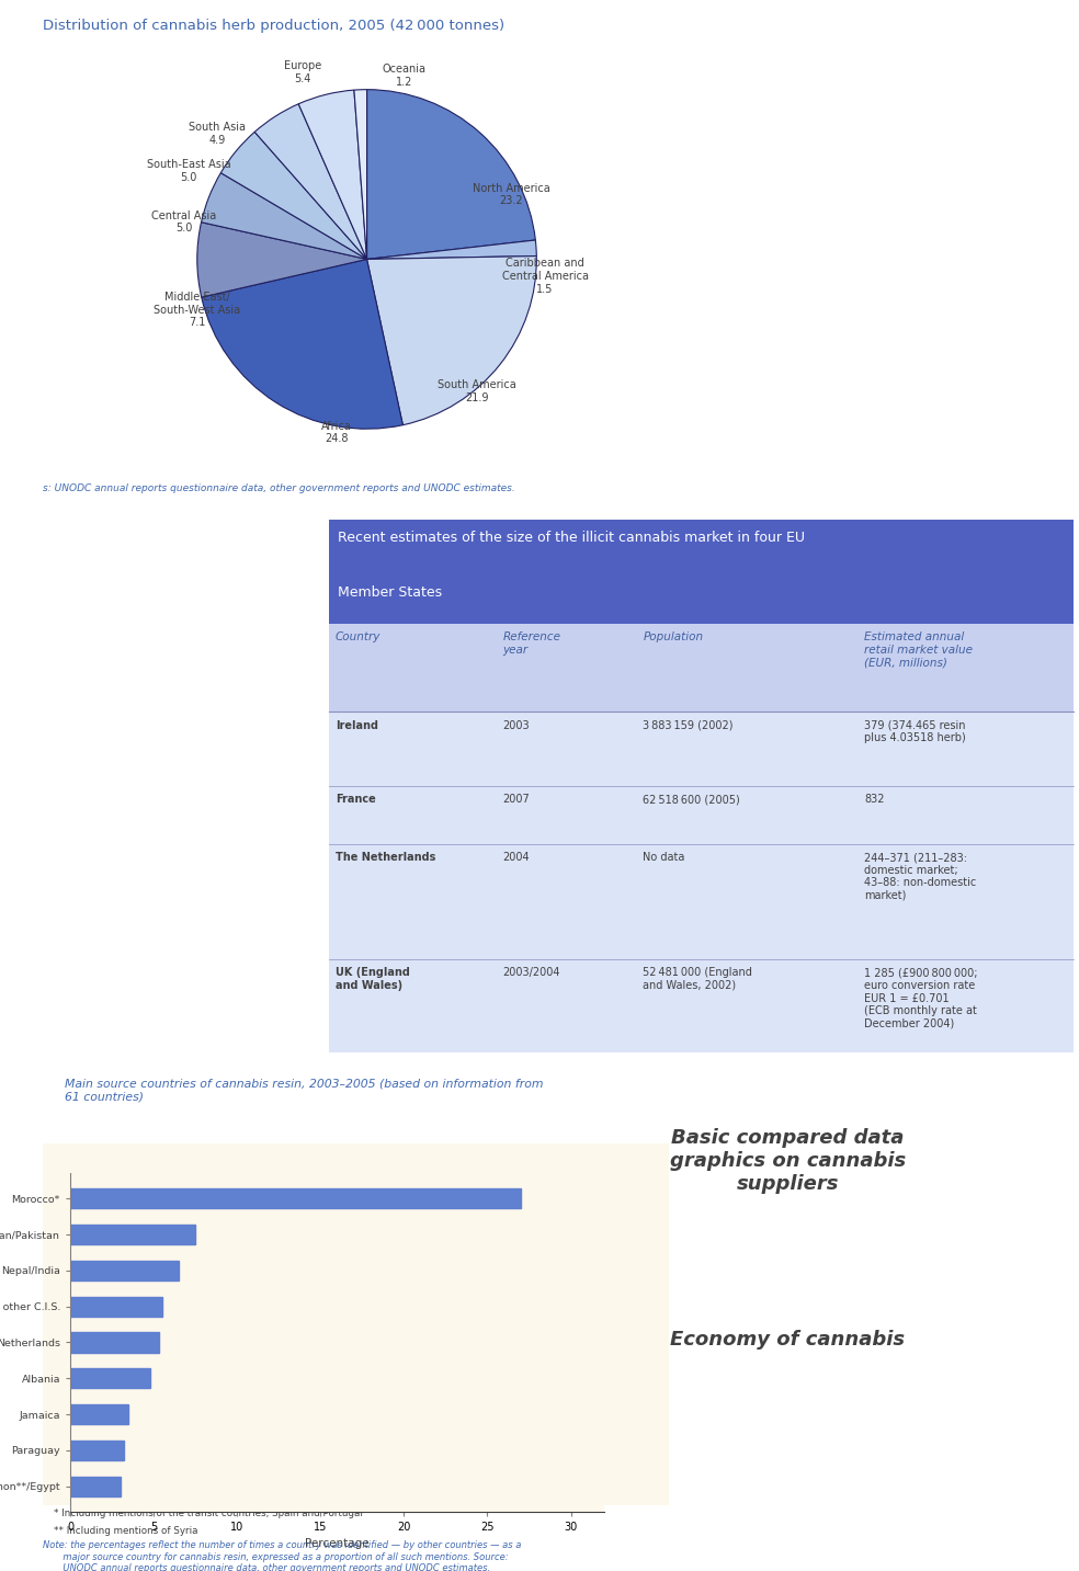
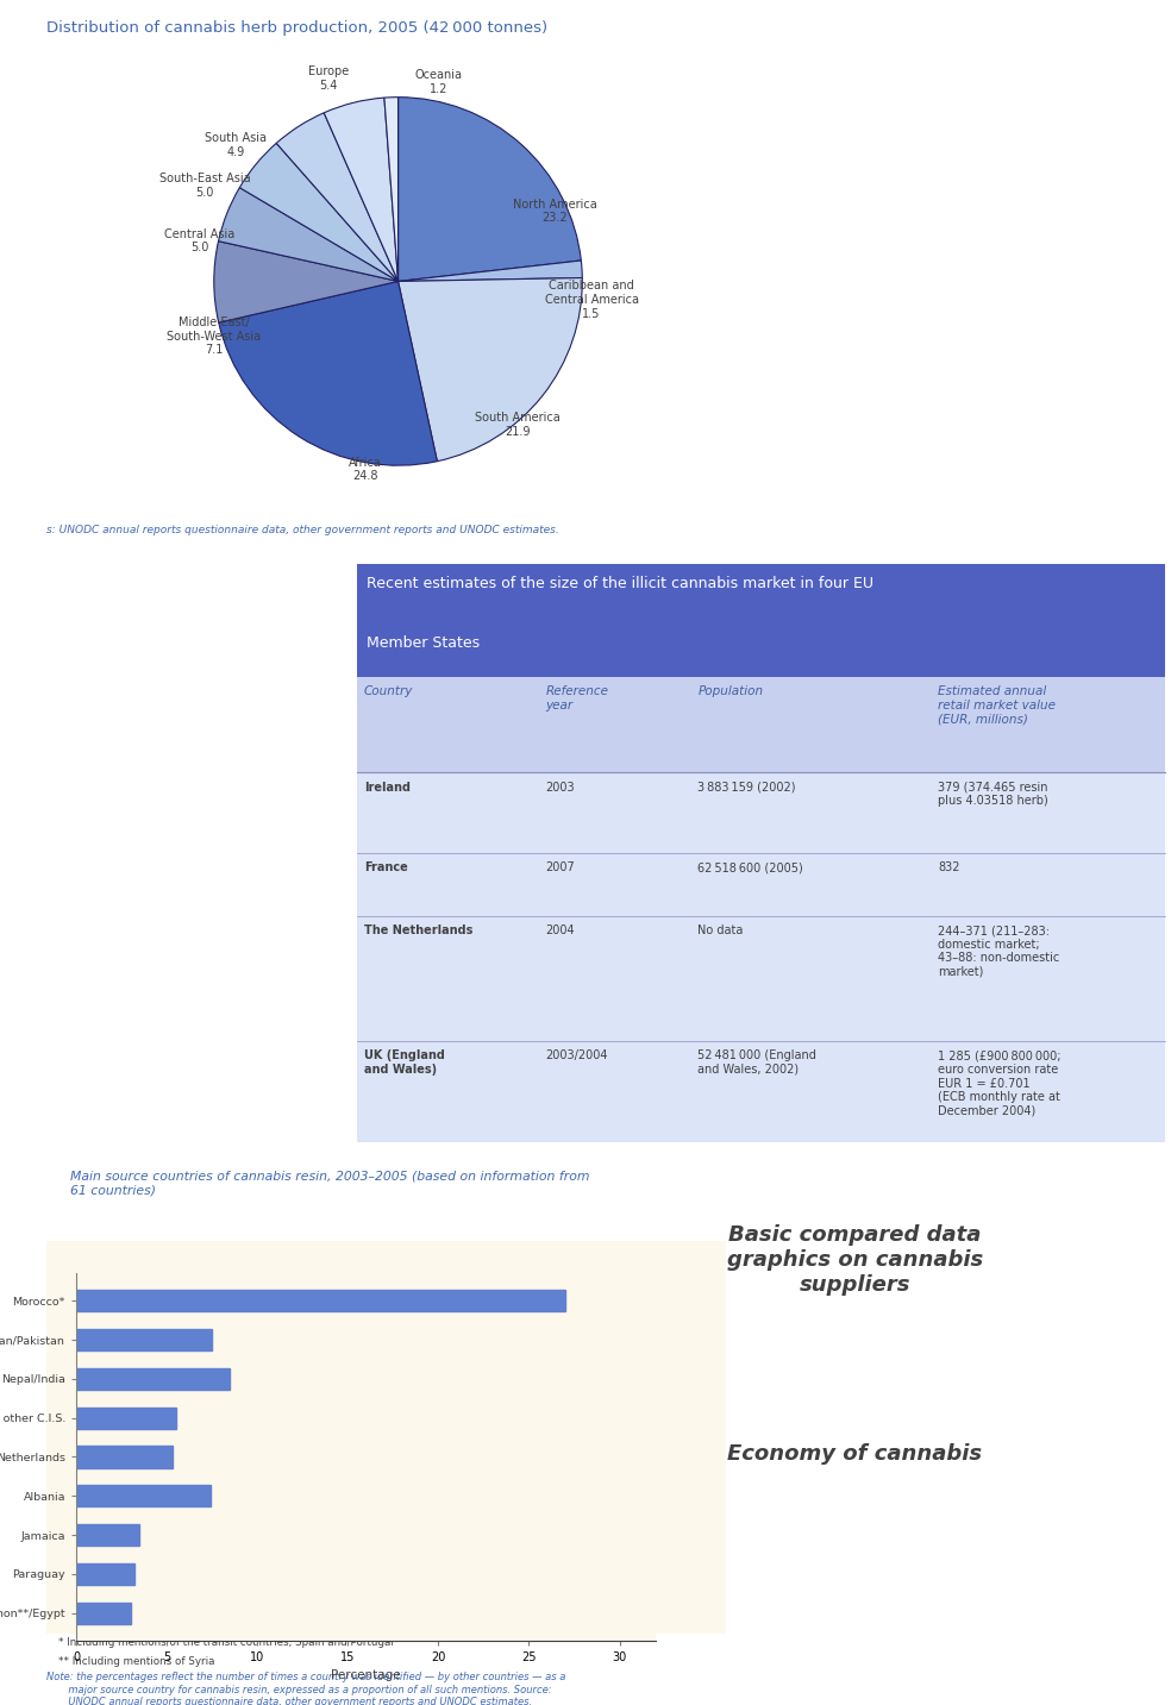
Nepal/India: 6.5 -> 8.5
Albania: 4.8 -> 7.4
